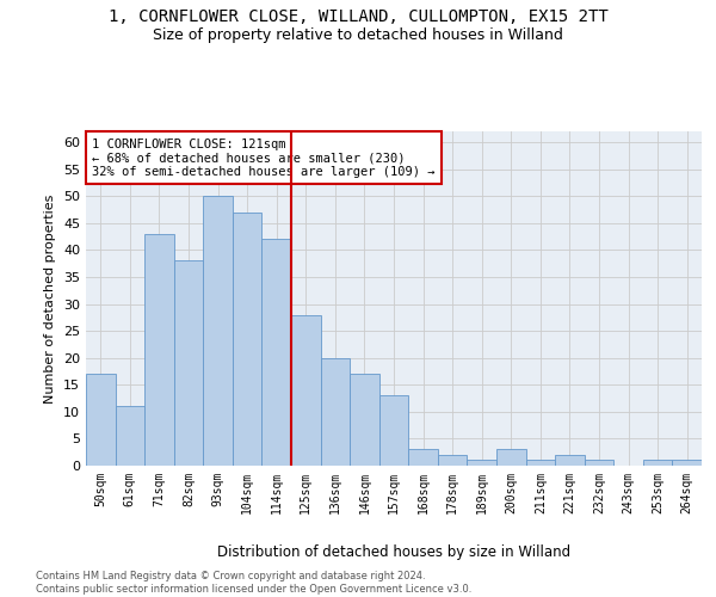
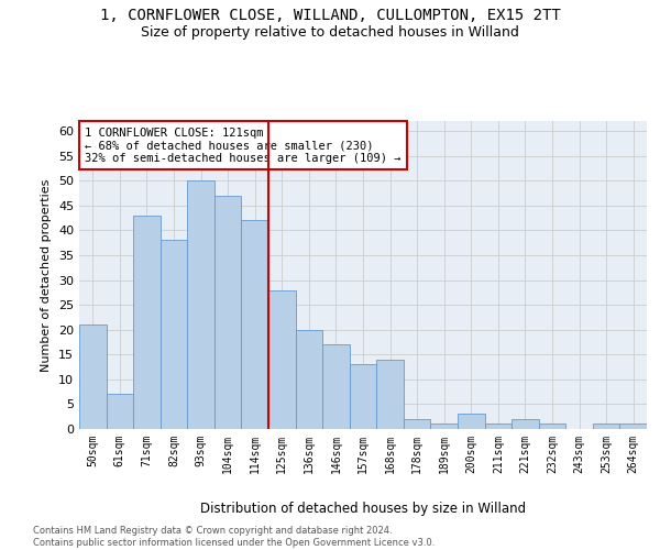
50sqm: 17 -> 21
61sqm: 11 -> 7
168sqm: 3 -> 14
